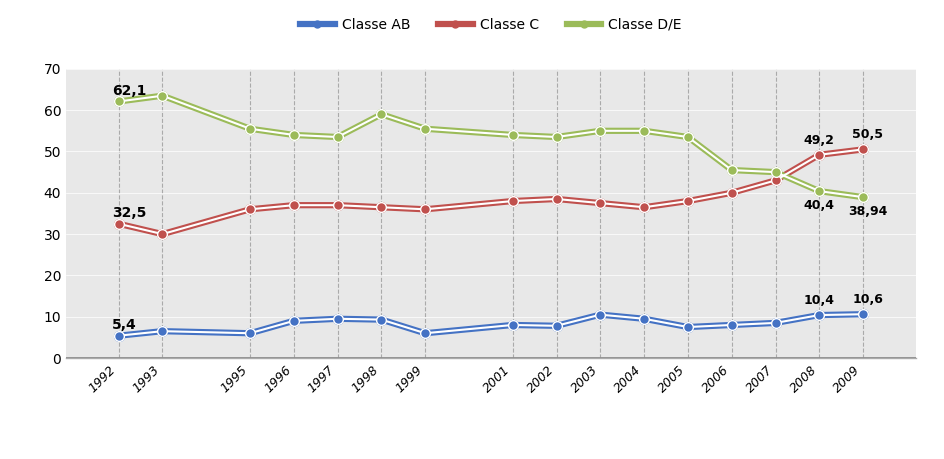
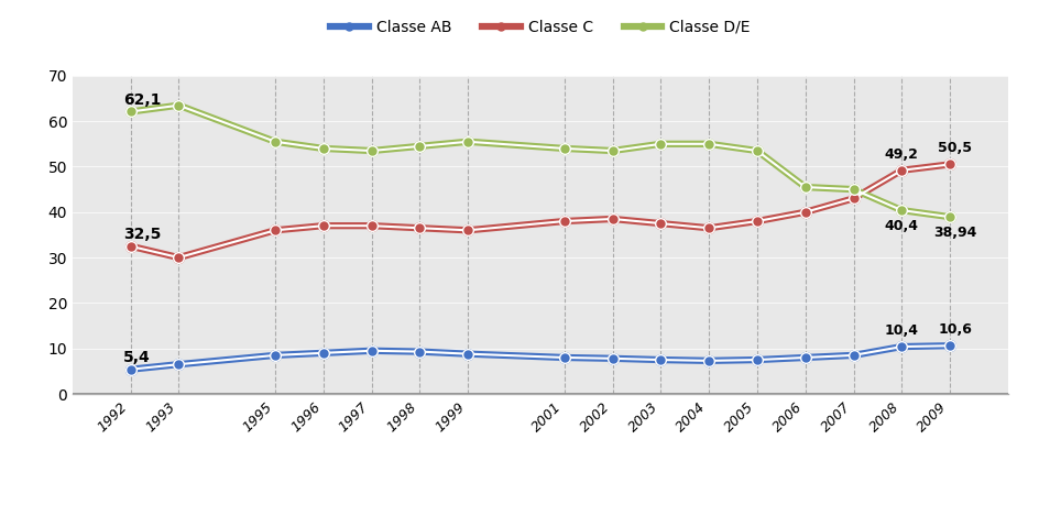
Classe AB/1995: 6.0 -> 8.5
Classe D/E/1998: 59.0 -> 54.5
Classe AB/1999: 6.0 -> 8.8
Classe AB/2003: 10.5 -> 7.5
Classe AB/2004: 9.5 -> 7.3
